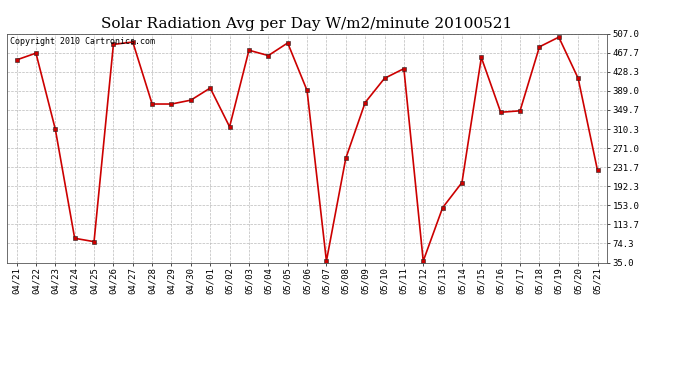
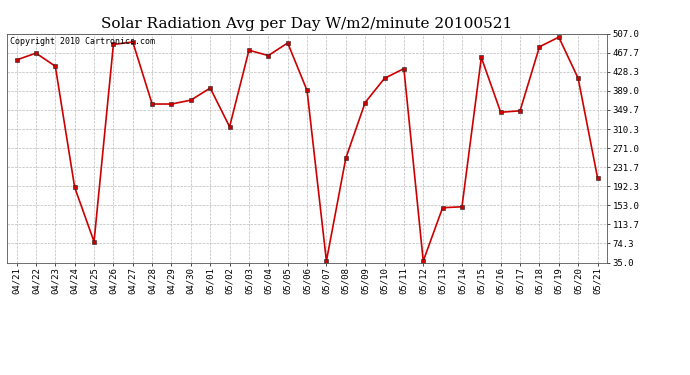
04/23: 310 -> 440
04/24: 85 -> 190
05/14: 200 -> 150
05/21: 225 -> 210
